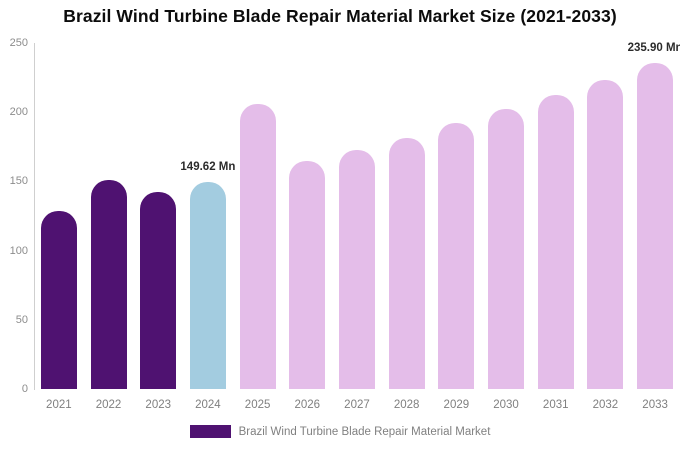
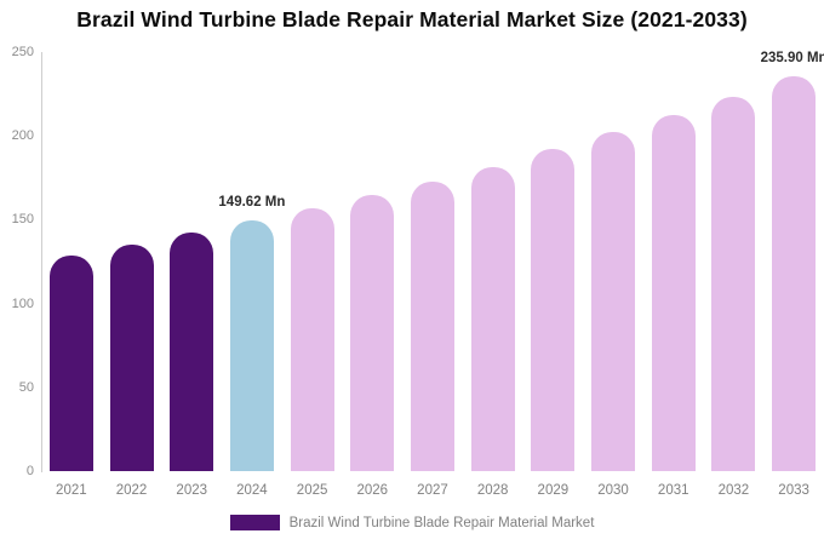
2022: 151 -> 136
2025: 206 -> 157
